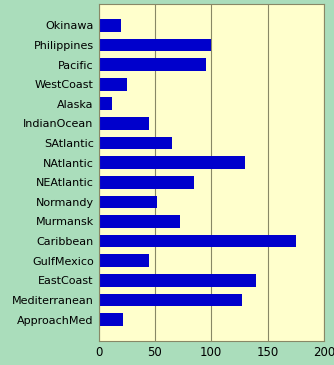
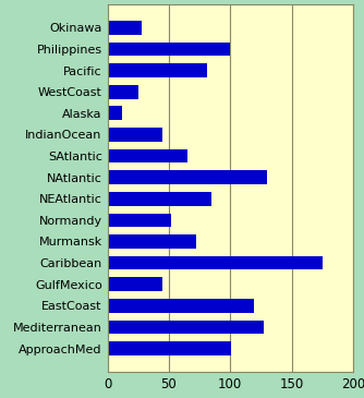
Okinawa: 20 -> 28
Pacific: 95 -> 81
EastCoast: 140 -> 119
ApproachMed: 22 -> 101
